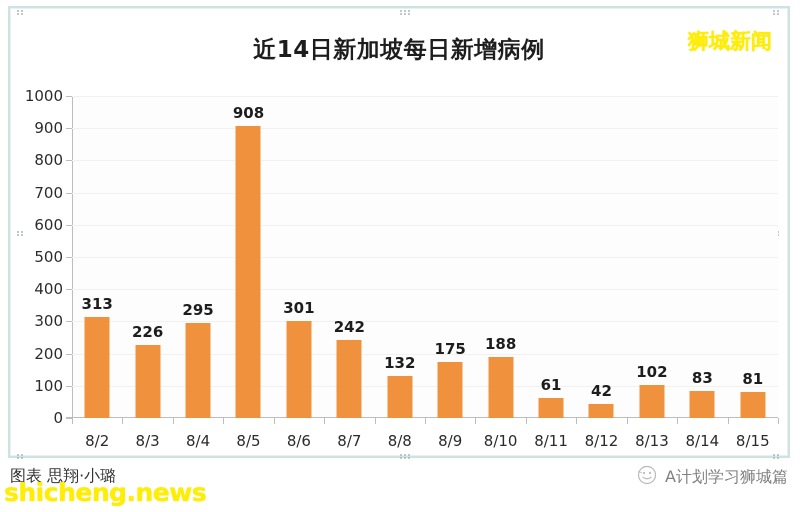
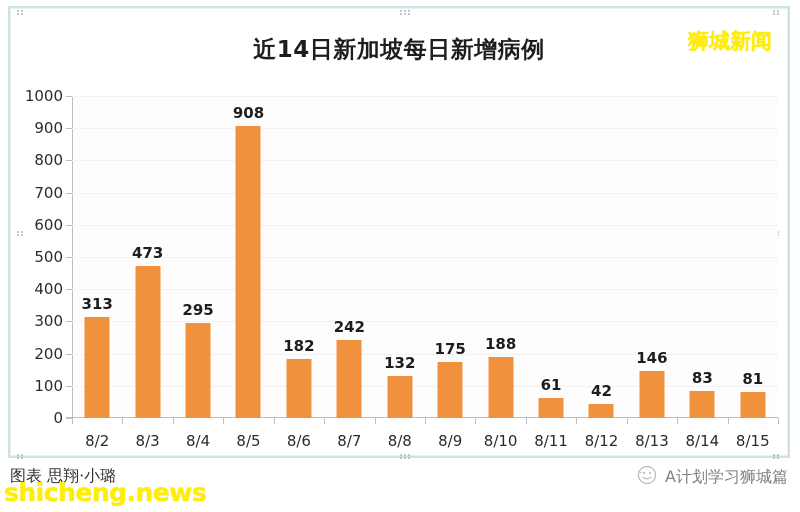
8/3: 226 -> 473
8/6: 301 -> 182
8/13: 102 -> 146
